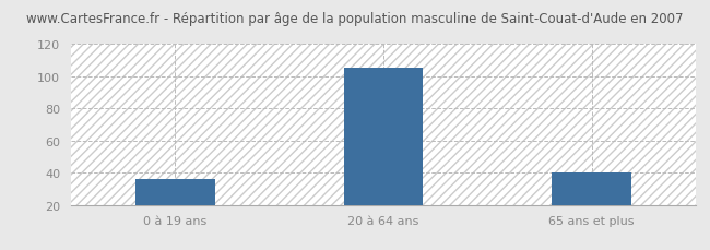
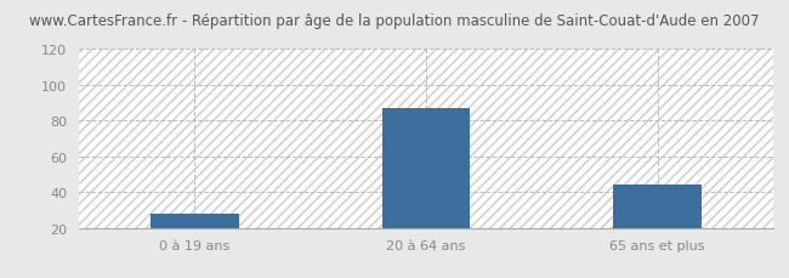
0 à 19 ans: 36 -> 28
20 à 64 ans: 105 -> 87
65 ans et plus: 40 -> 44
